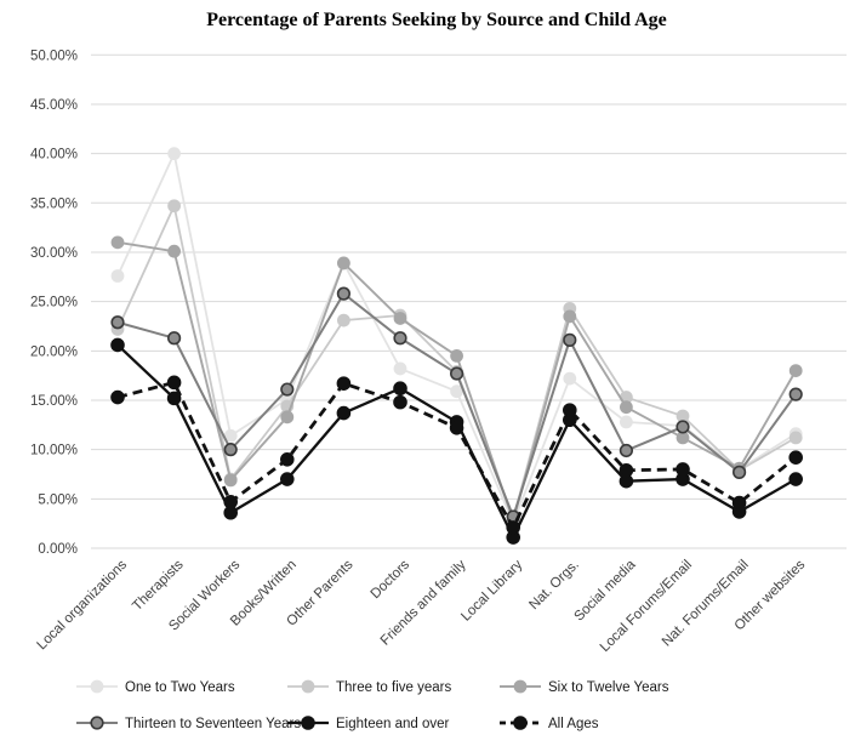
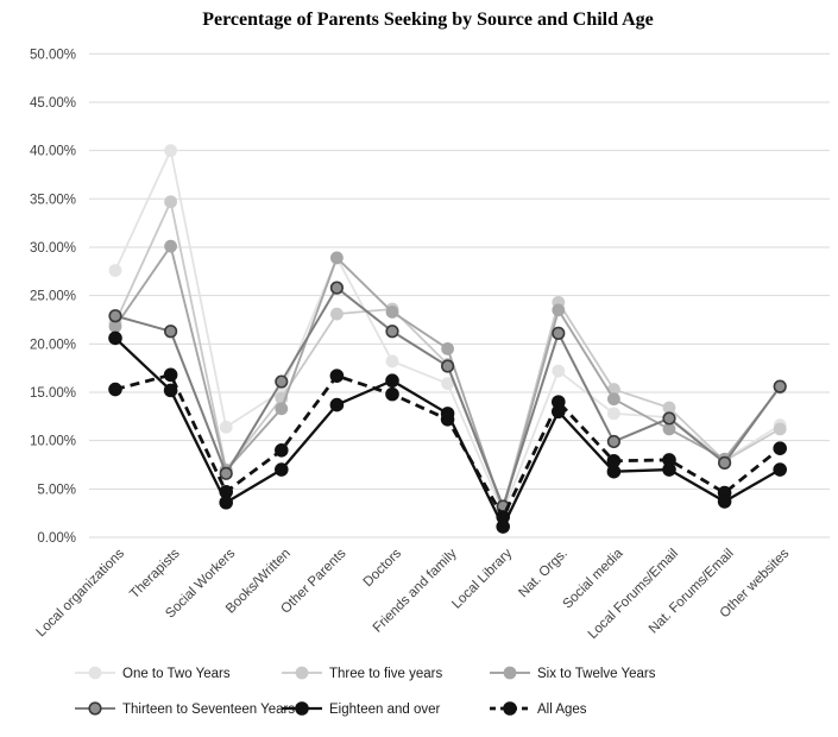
Six to Twelve Years/Local organizations: 31% -> 22%
Thirteen to Seventeen Years/Social Workers: 10% -> 7%
Six to Twelve Years/Other websites: 18% -> 16%
